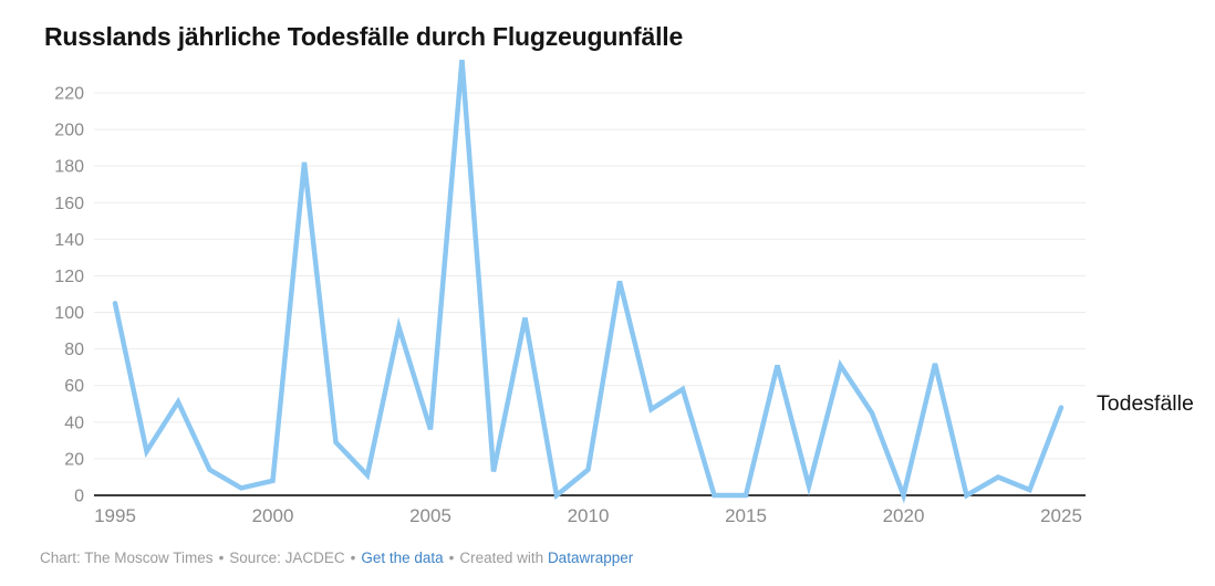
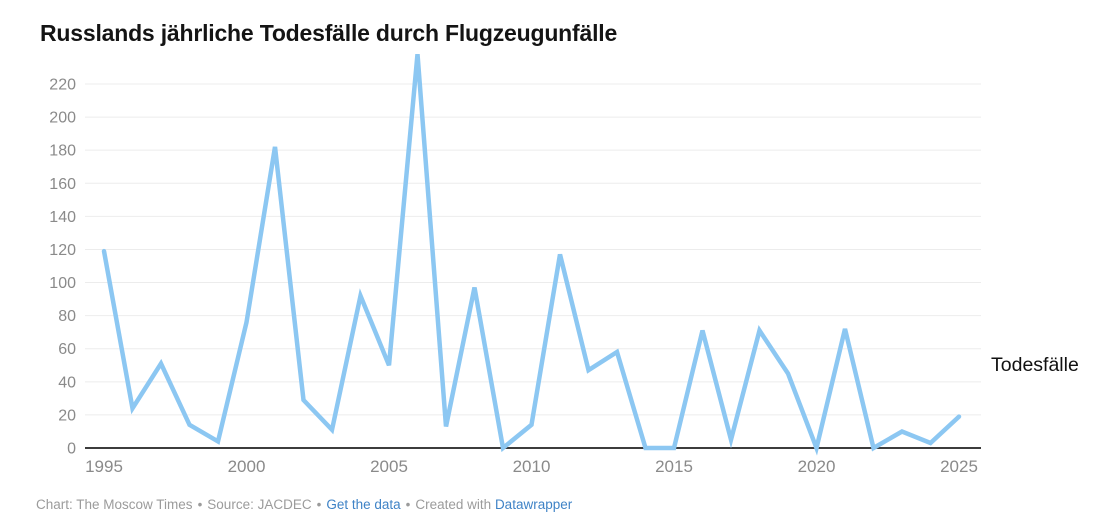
1995: 105 -> 119
2000: 8 -> 76
2005: 36 -> 50
2025: 48 -> 19
